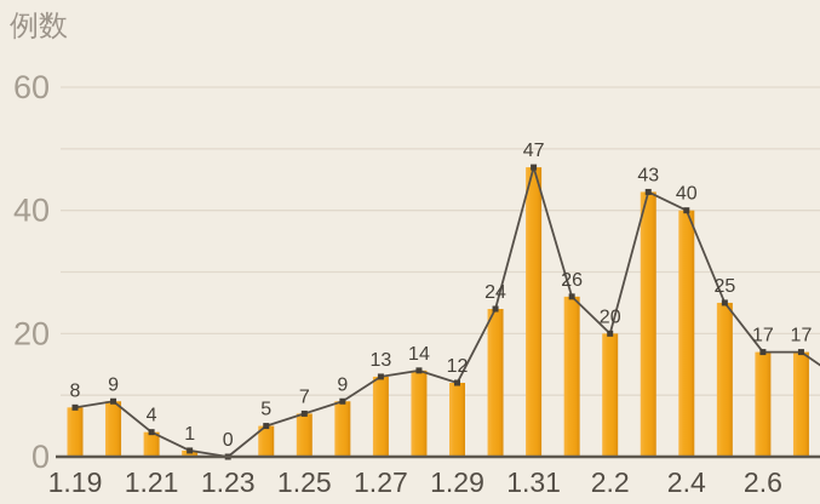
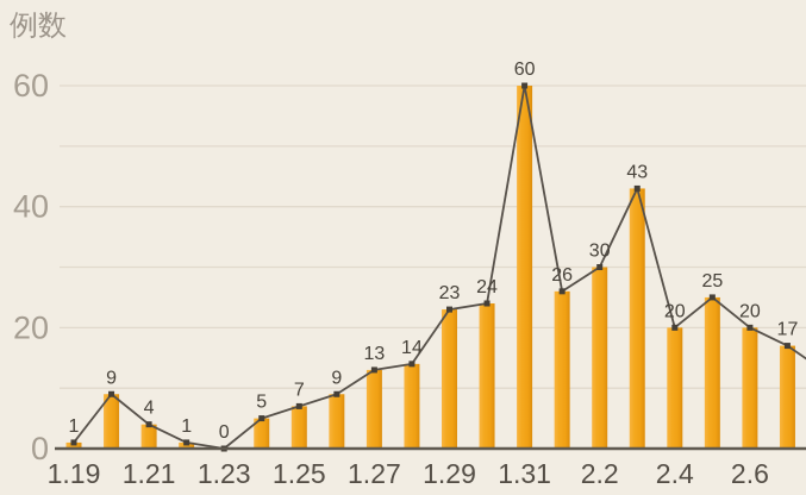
1.19: 8 -> 1
1.29: 12 -> 23
1.31: 47 -> 60
2.2: 20 -> 30
2.4: 40 -> 20
2.6: 17 -> 20
